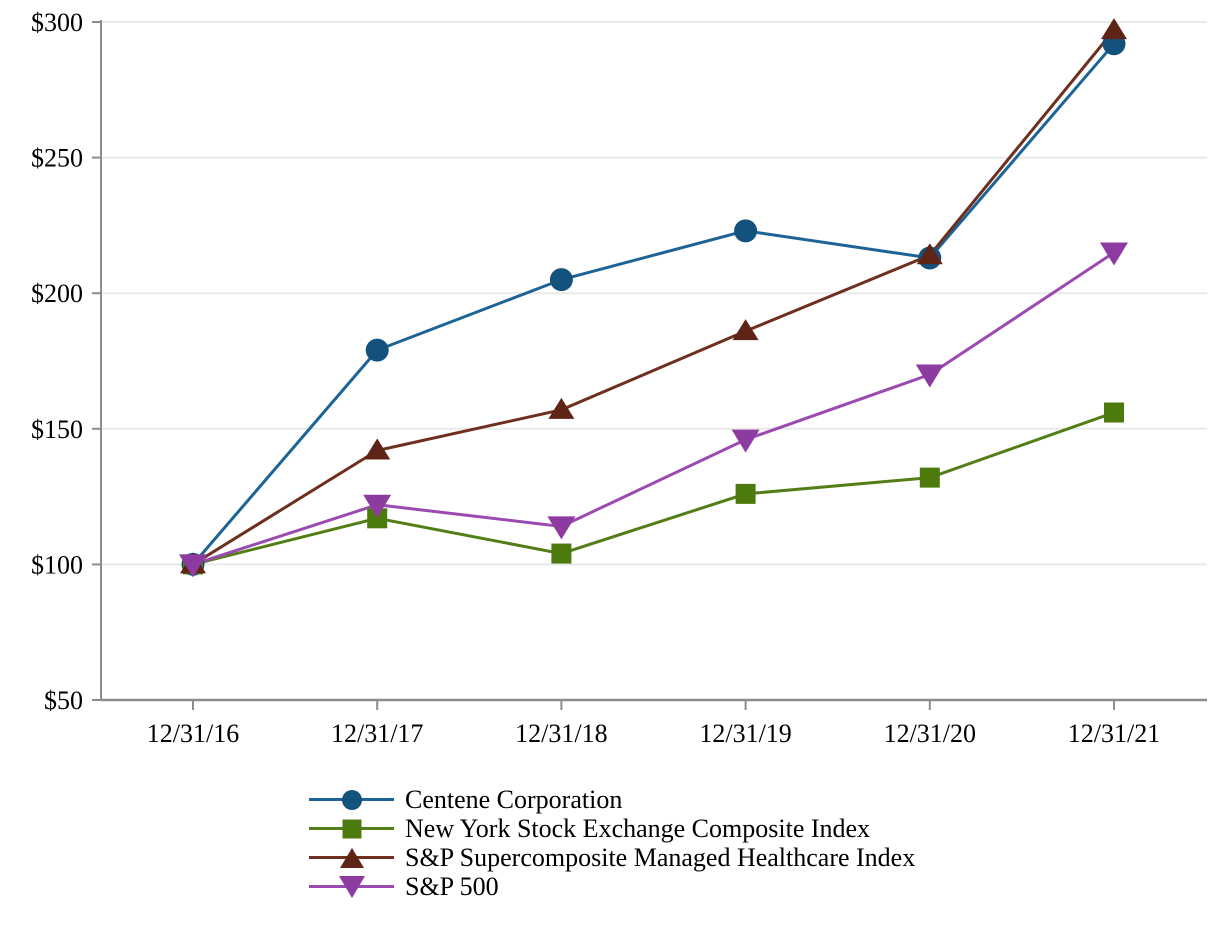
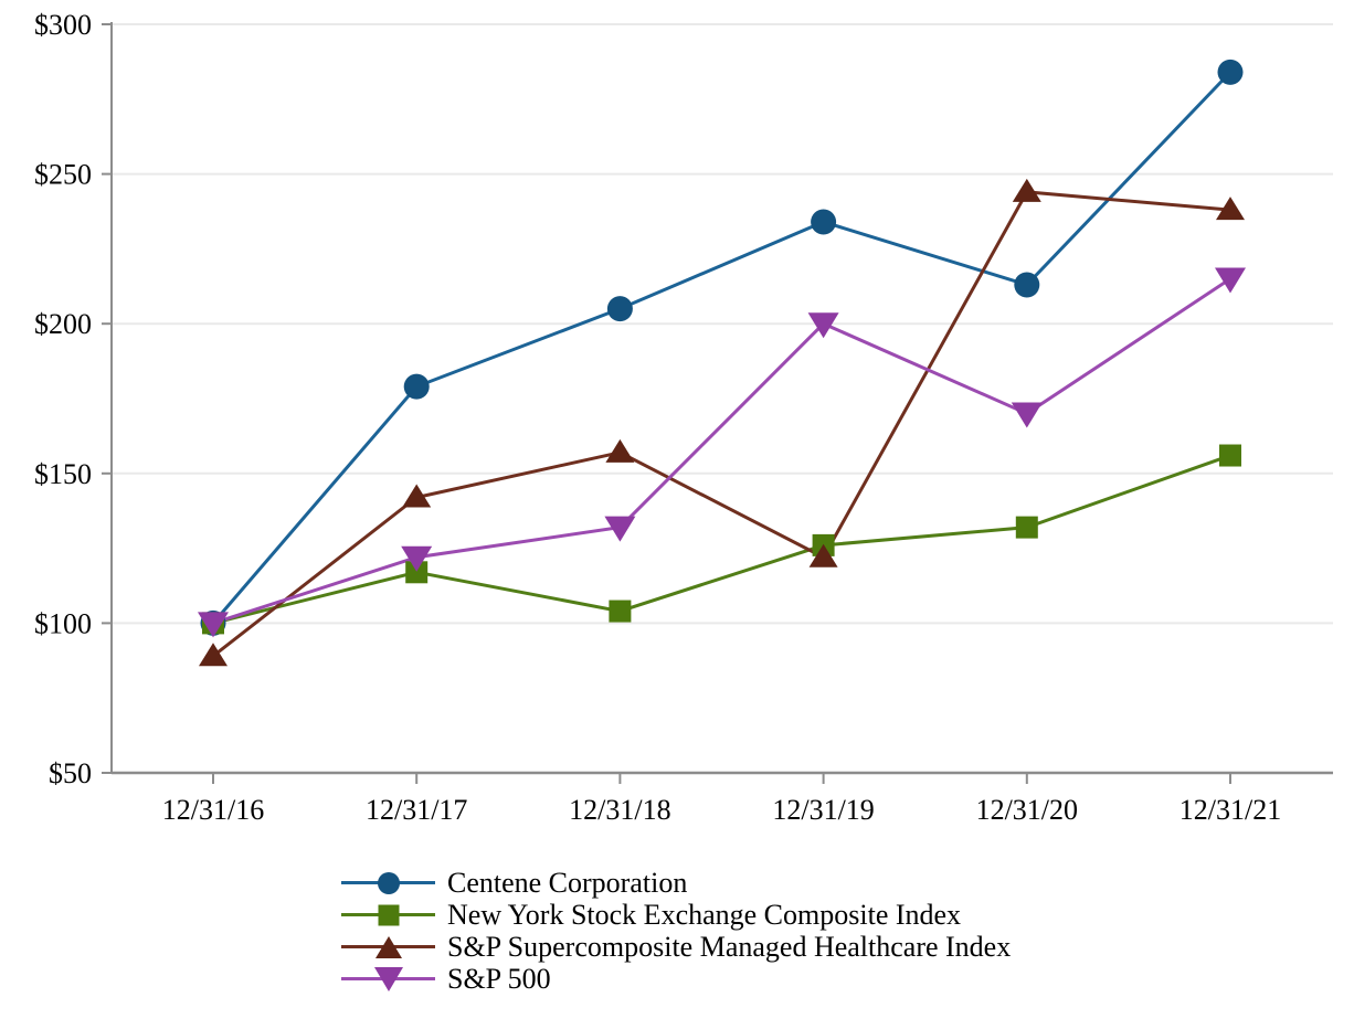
S&P Supercomposite Managed Healthcare Index/12/31/16: $100 -> $89
S&P 500/12/31/18: $114 -> $132
Centene Corporation/12/31/19: $223 -> $234
S&P Supercomposite Managed Healthcare Index/12/31/19: $186 -> $122
S&P 500/12/31/19: $146 -> $200
S&P Supercomposite Managed Healthcare Index/12/31/20: $214 -> $244
Centene Corporation/12/31/21: $292 -> $284
S&P Supercomposite Managed Healthcare Index/12/31/21: $297 -> $238
